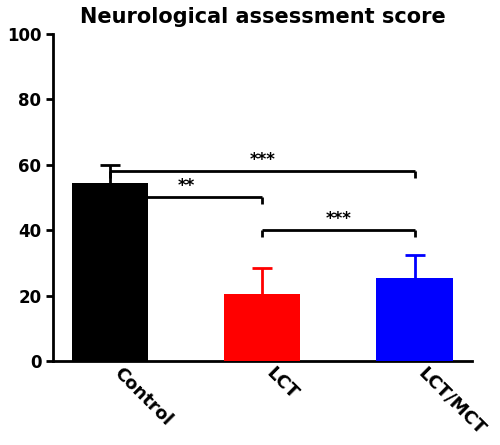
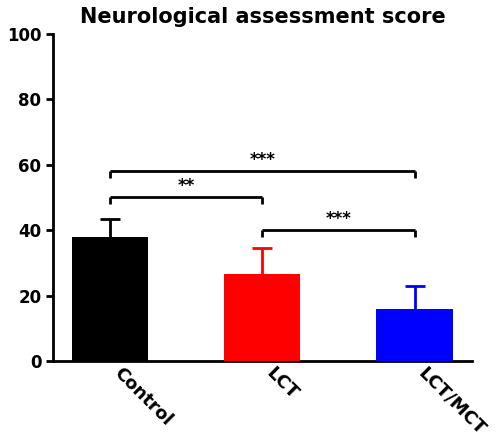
Control: 54.5 -> 38.0
LCT: 20.5 -> 26.5
LCT/MCT: 25.5 -> 16.0
